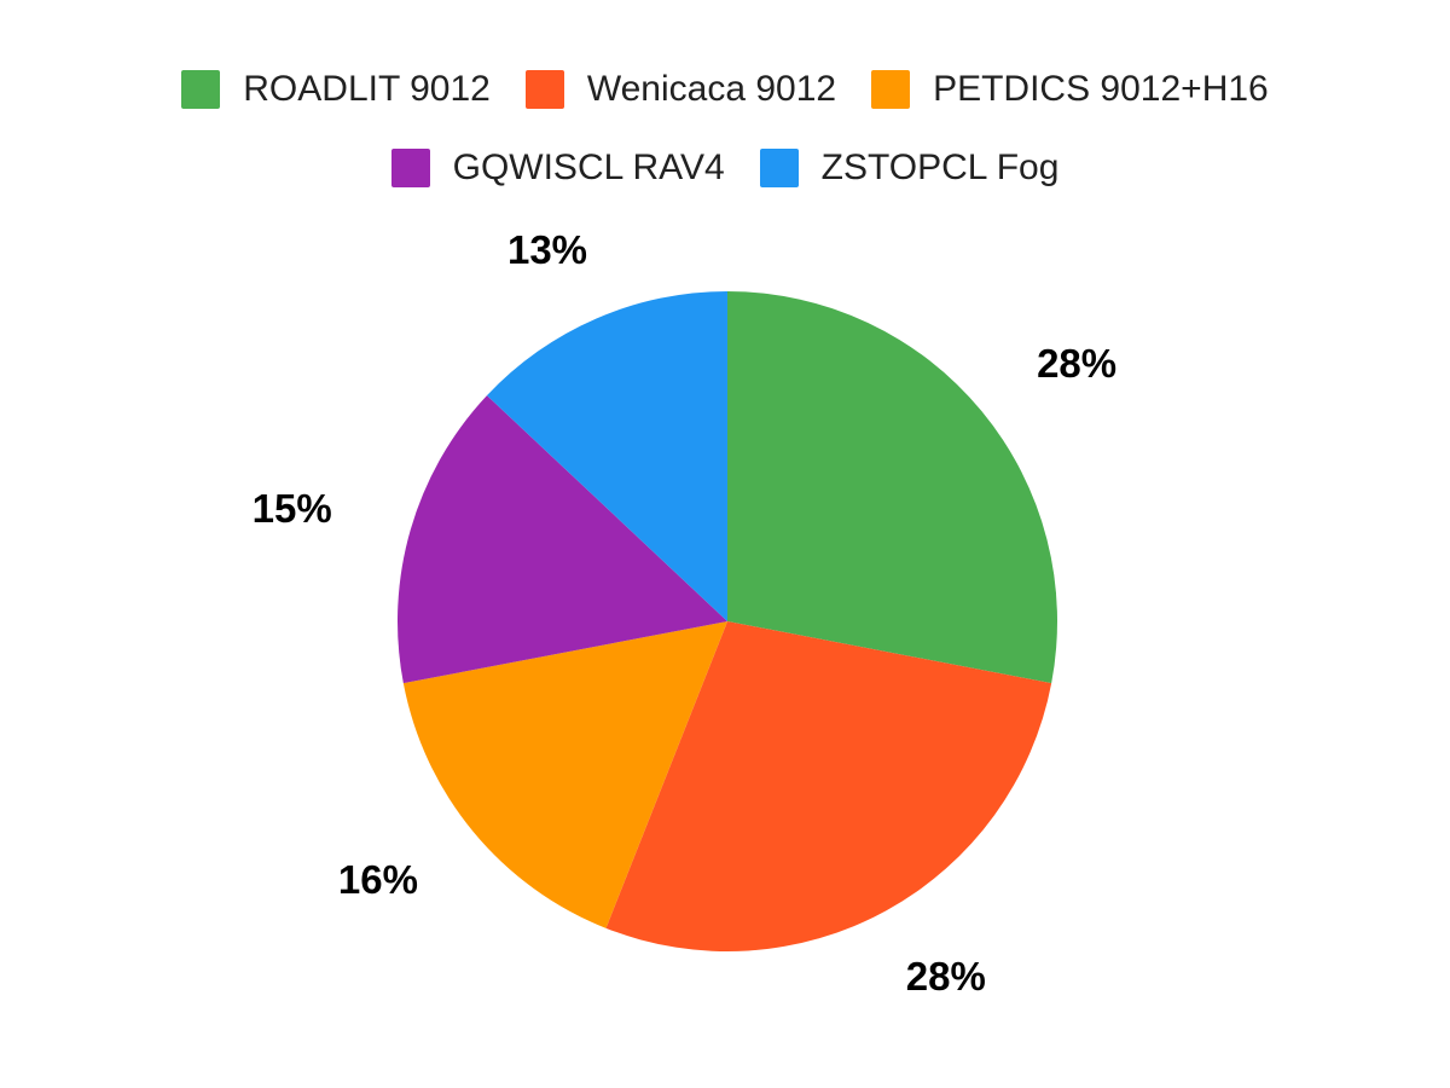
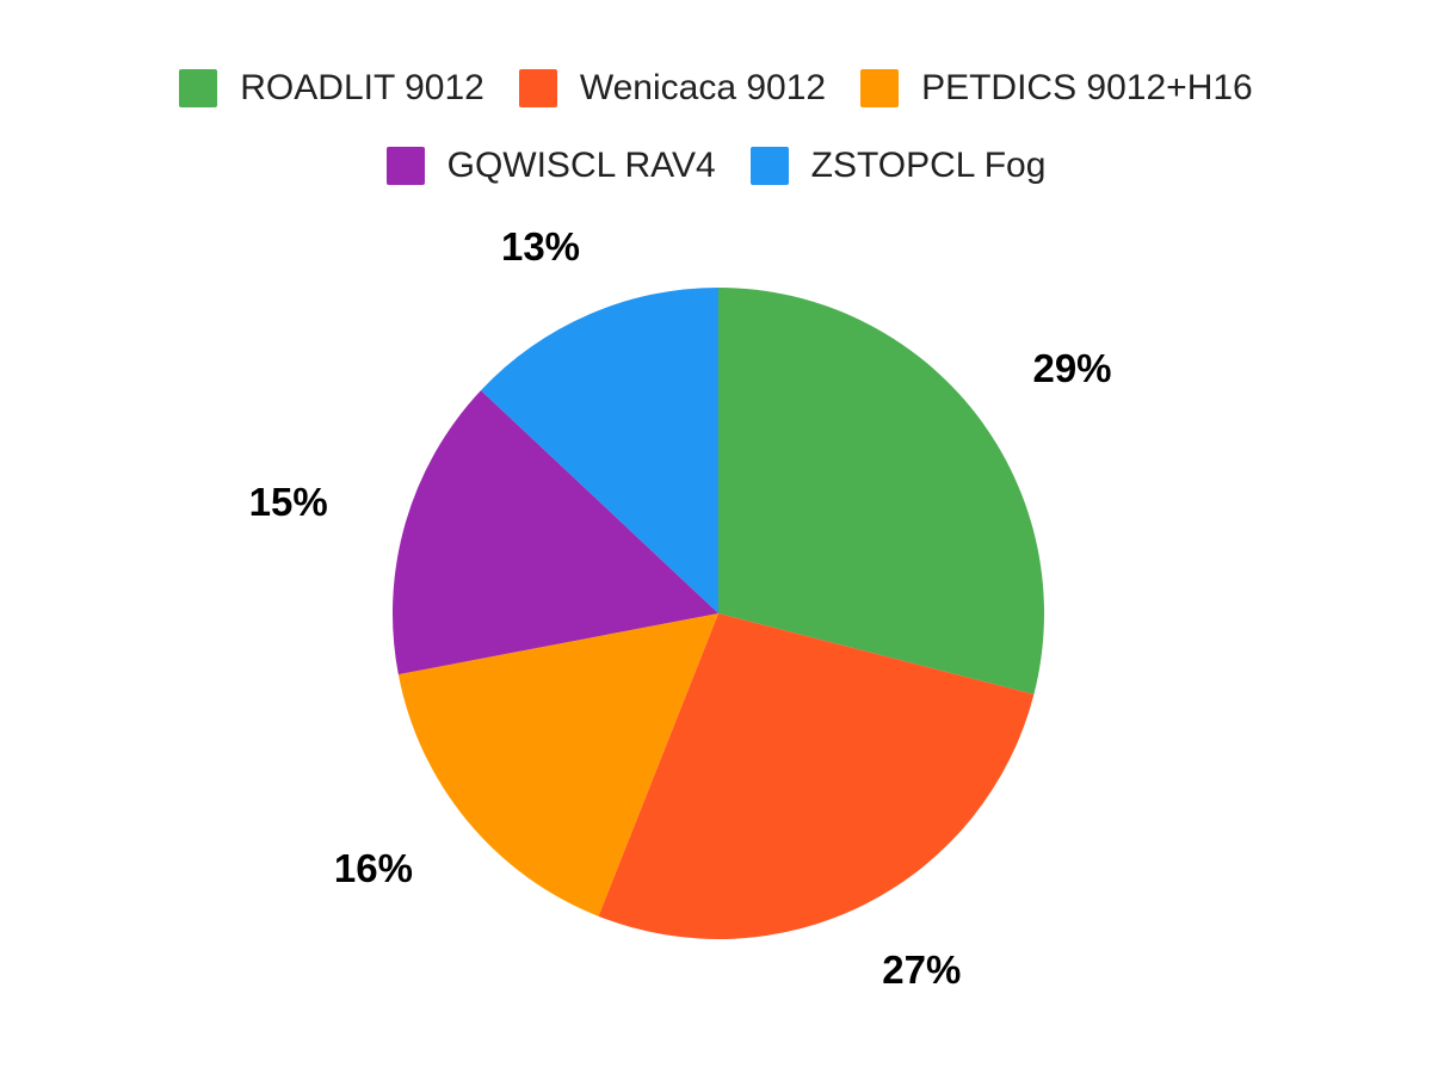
ROADLIT 9012: 28% -> 29%
Wenicaca 9012: 28% -> 27%
